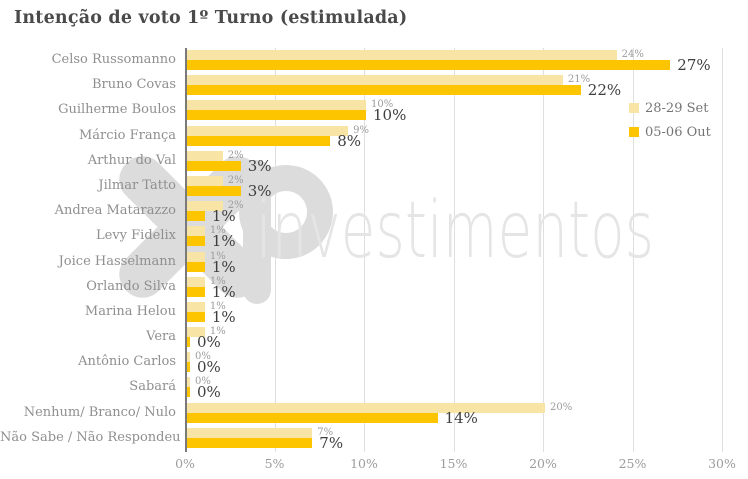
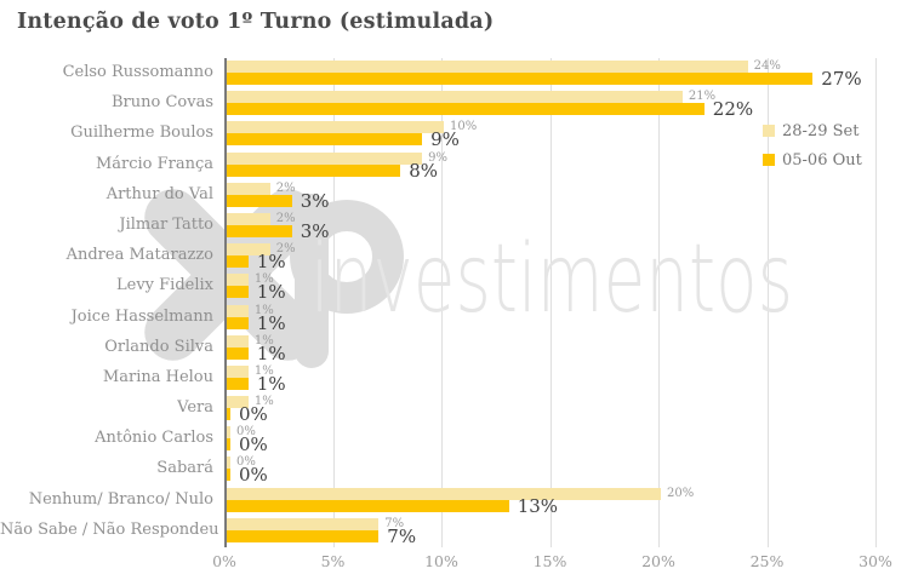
05-06 Out/Guilherme Boulos: 10% -> 9%
05-06 Out/Nenhum/ Branco/ Nulo: 14% -> 13%
